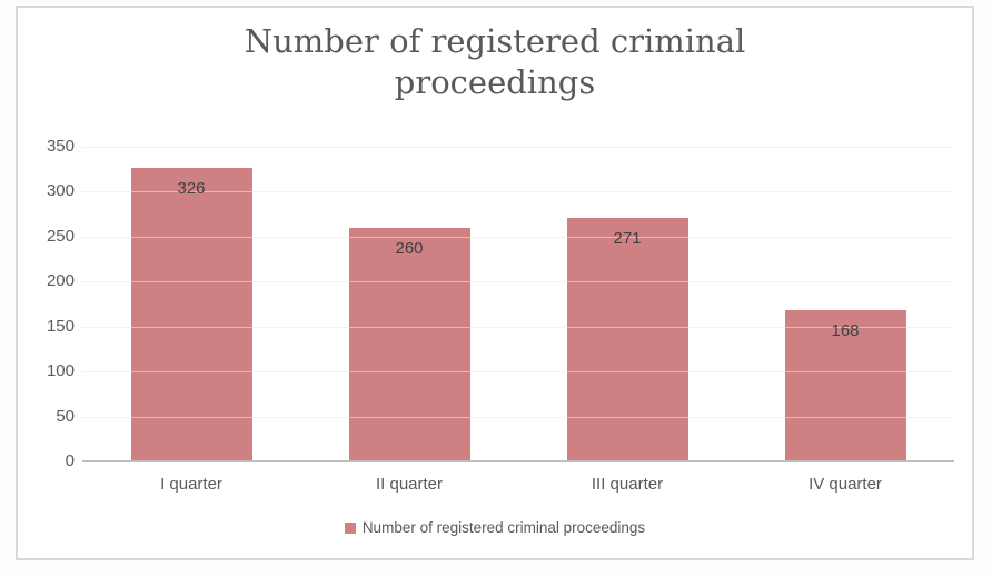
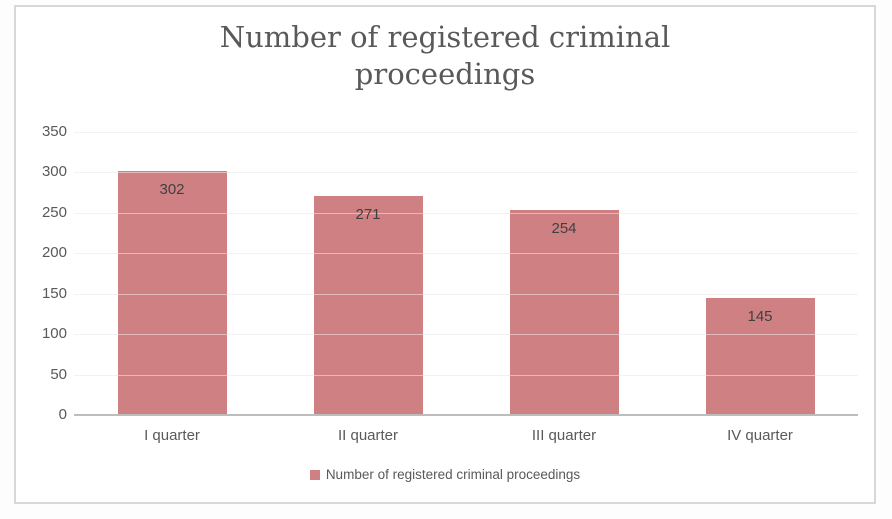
I quarter: 326 -> 302
II quarter: 260 -> 271
III quarter: 271 -> 254
IV quarter: 168 -> 145
